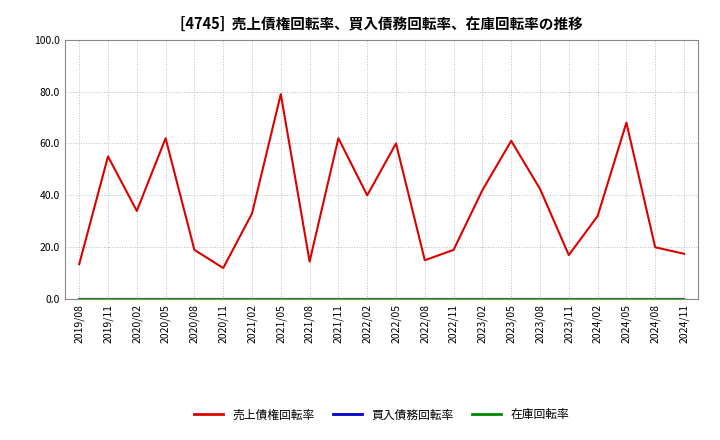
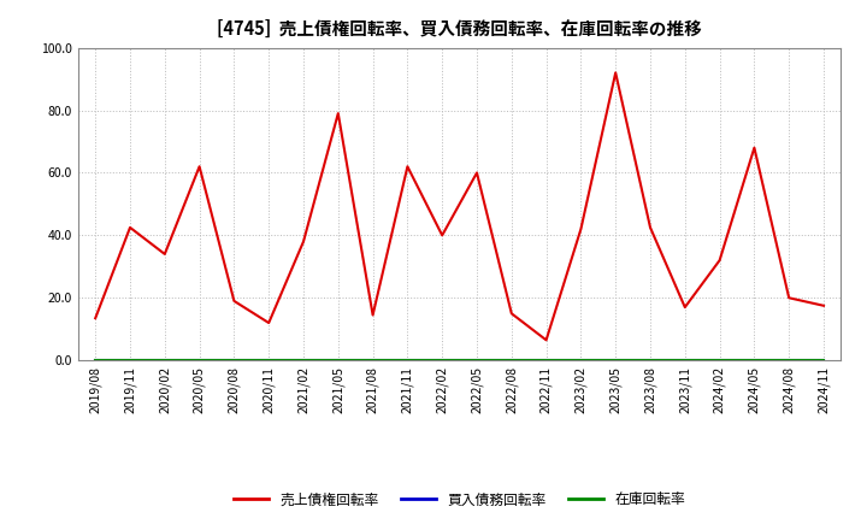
売上債権回転率/2019/11: 55.0 -> 42.5
売上債権回転率/2021/02: 33.0 -> 38.0
売上債権回転率/2022/11: 19.0 -> 6.5
売上債権回転率/2023/05: 61.0 -> 92.0
